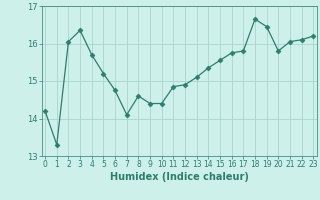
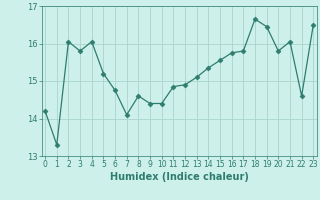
3: 16.35 -> 15.80
4: 15.70 -> 16.05
22: 16.10 -> 14.60
23: 16.20 -> 16.50
